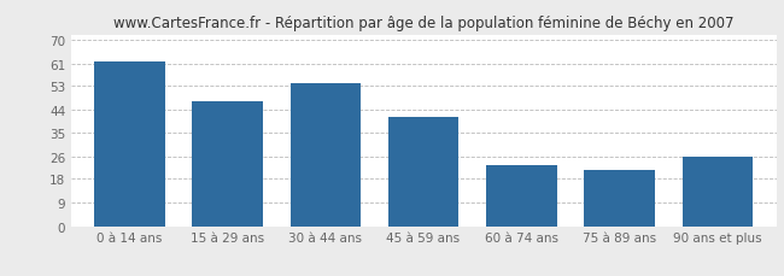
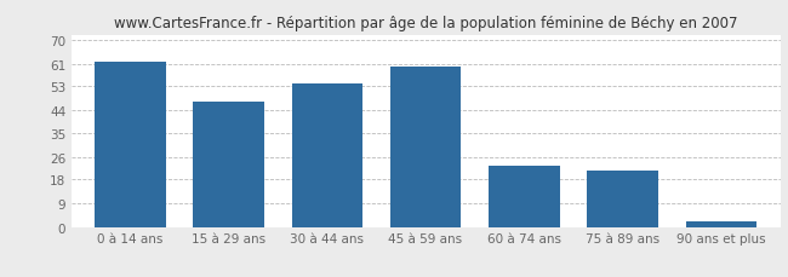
45 à 59 ans: 41 -> 60
90 ans et plus: 26 -> 2
